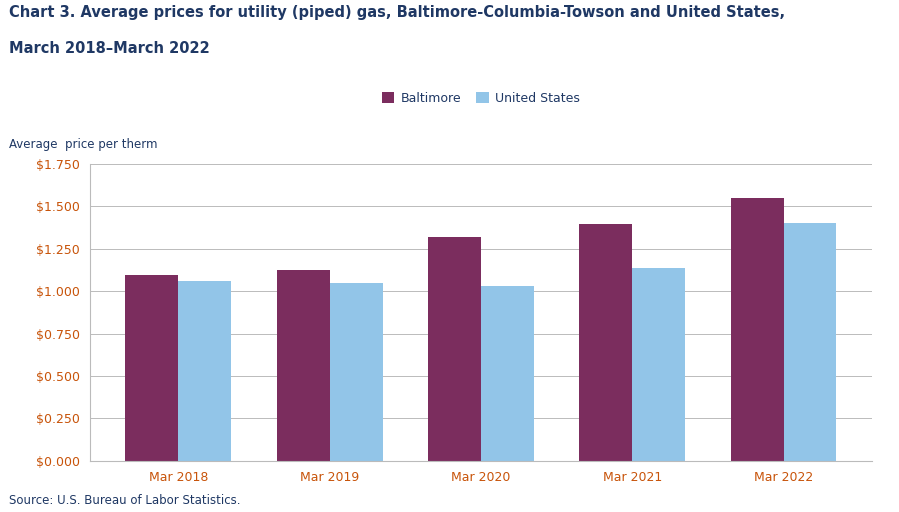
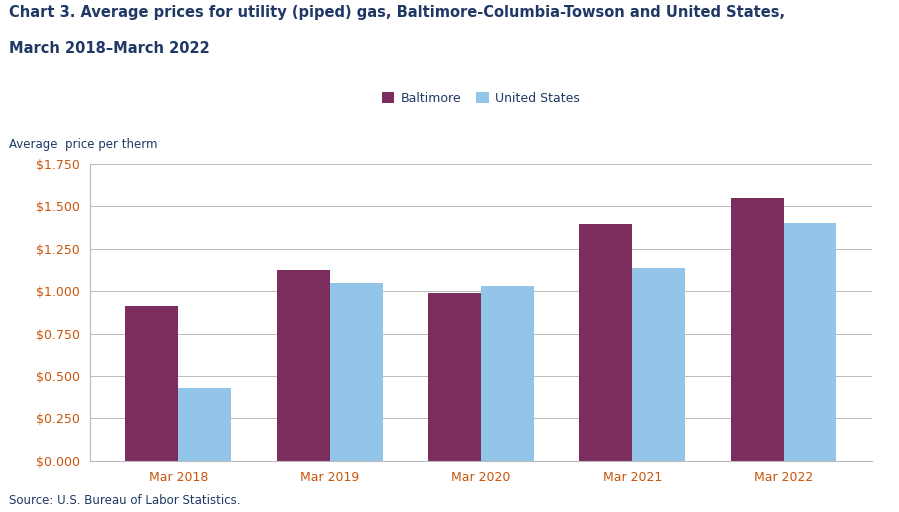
Baltimore/Mar 2018: $1.10 -> $0.91
United States/Mar 2018: $1.06 -> $0.43
Baltimore/Mar 2020: $1.32 -> $0.99
